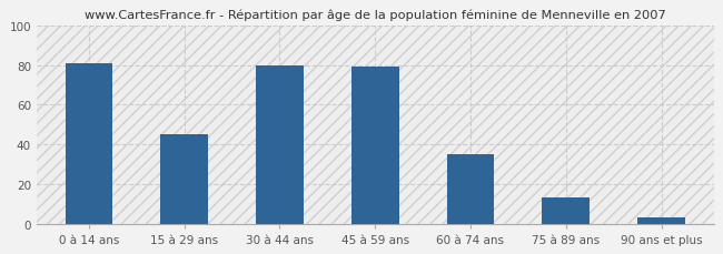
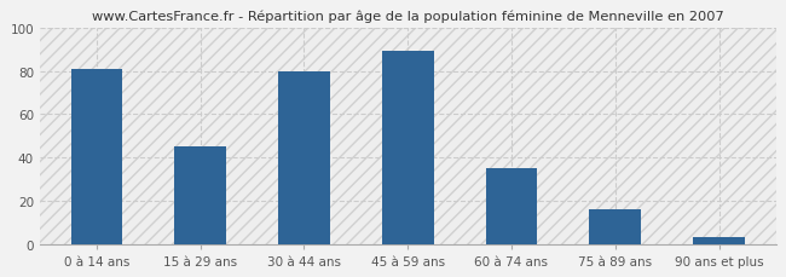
45 à 59 ans: 79 -> 89
75 à 89 ans: 13 -> 16
